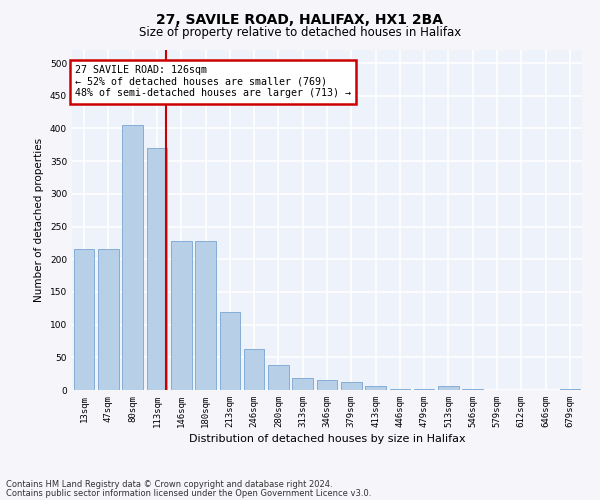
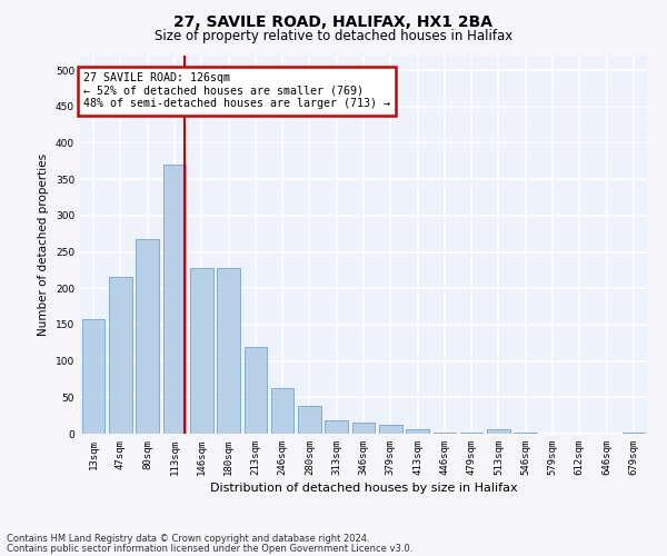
13sqm: 215 -> 158
80sqm: 405 -> 268
